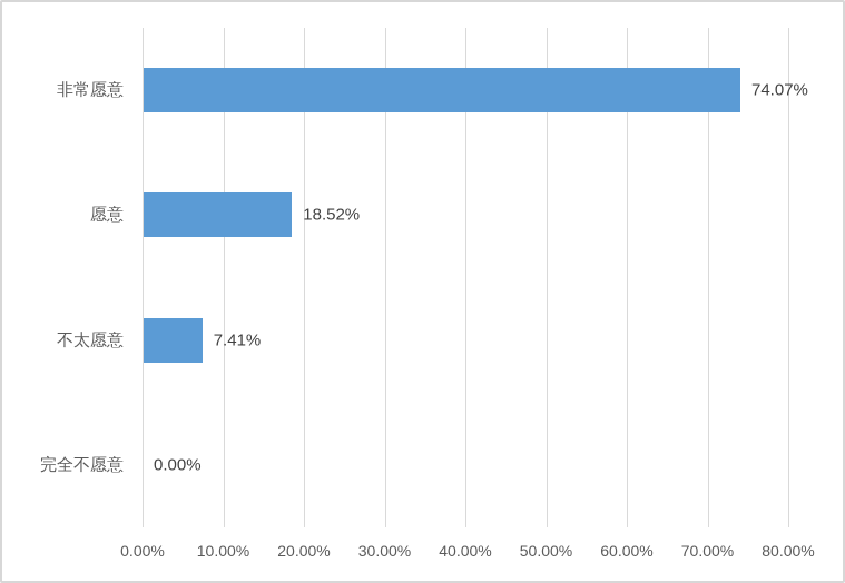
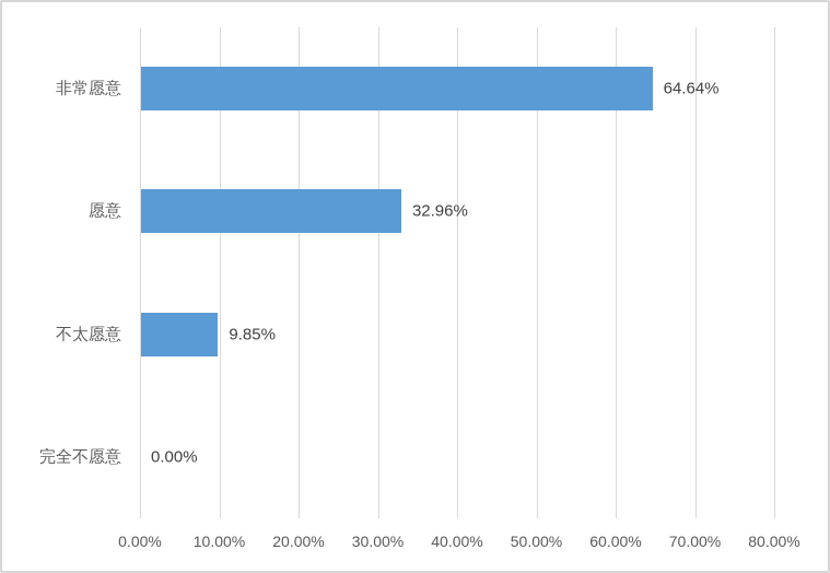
非常愿意: 74.07% -> 64.64%
愿意: 18.52% -> 32.96%
不太愿意: 7.41% -> 9.85%
